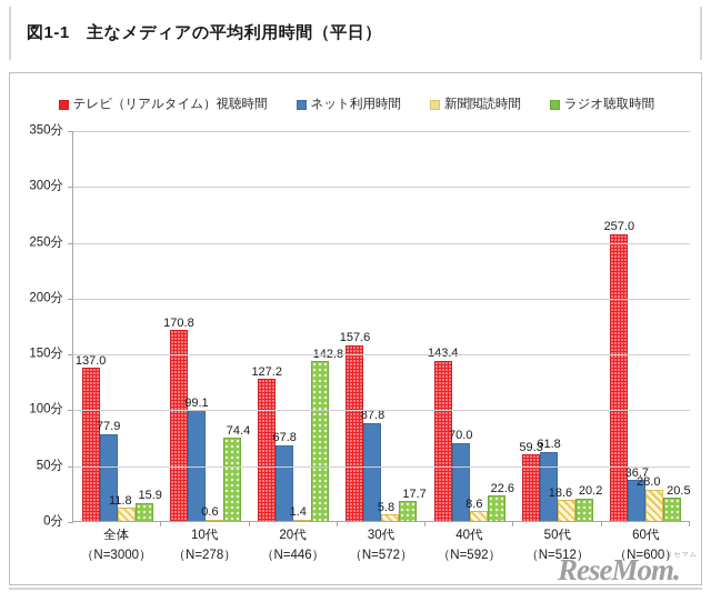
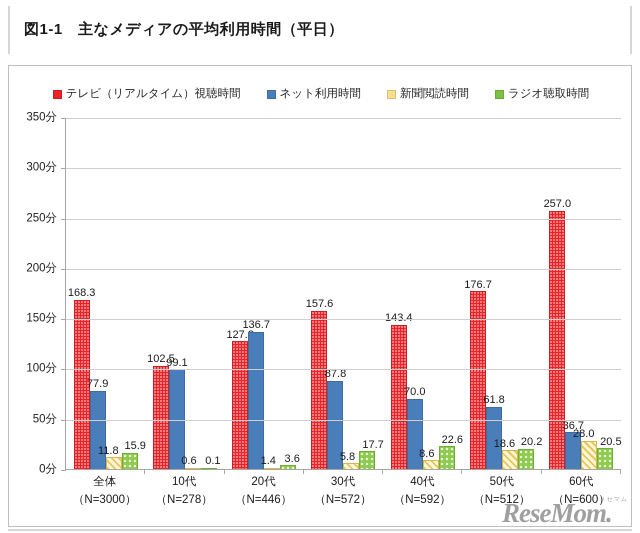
テレビ（リアルタイム）視聴時間/全体: 137.0 -> 168.3
テレビ（リアルタイム）視聴時間/10代: 170.8 -> 102.5
ラジオ聴取時間/10代: 74.4 -> 0.1
ネット利用時間/20代: 67.8 -> 136.7
ラジオ聴取時間/20代: 142.8 -> 3.6
テレビ（リアルタイム）視聴時間/50代: 59.3 -> 176.7
